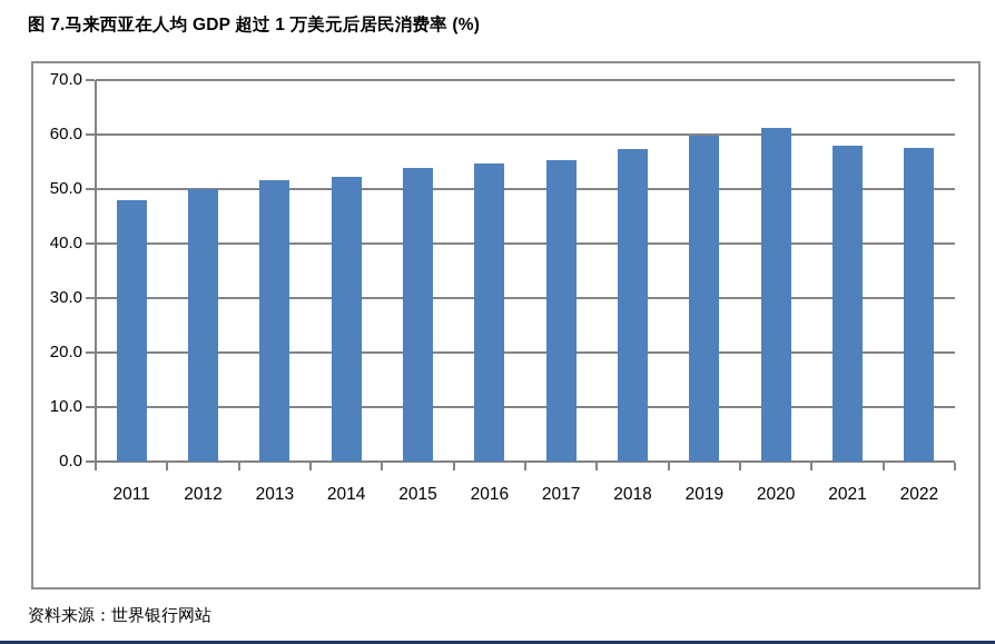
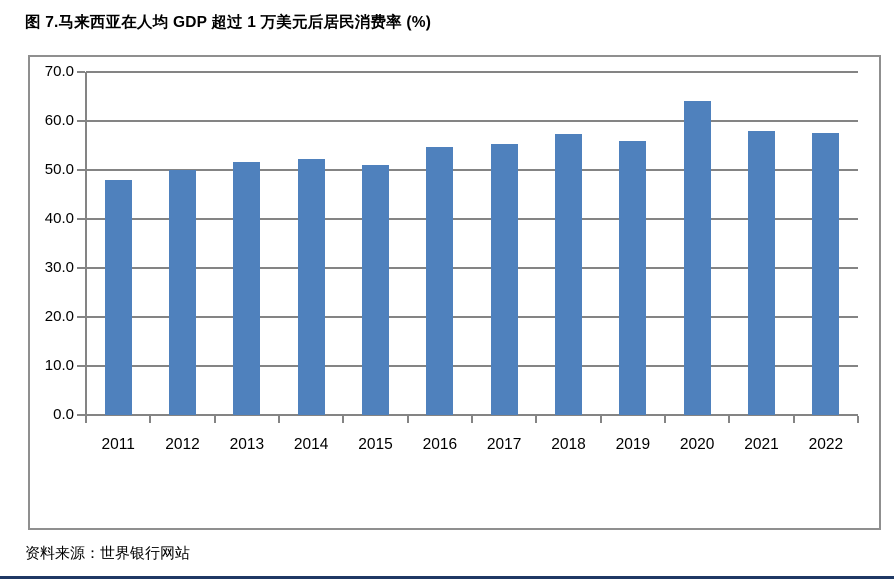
2015: 54 -> 51
2019: 60 -> 56
2020: 61 -> 64
